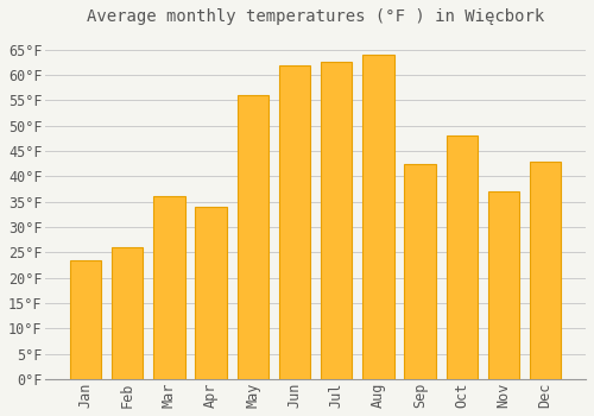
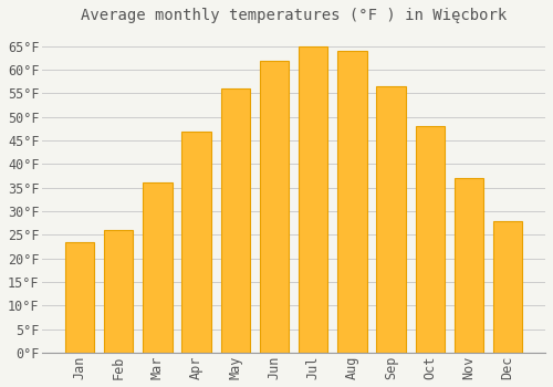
Apr: 34.0°F -> 47.0°F
Jul: 62.5°F -> 65.0°F
Sep: 42.5°F -> 56.5°F
Dec: 43.0°F -> 28.0°F
